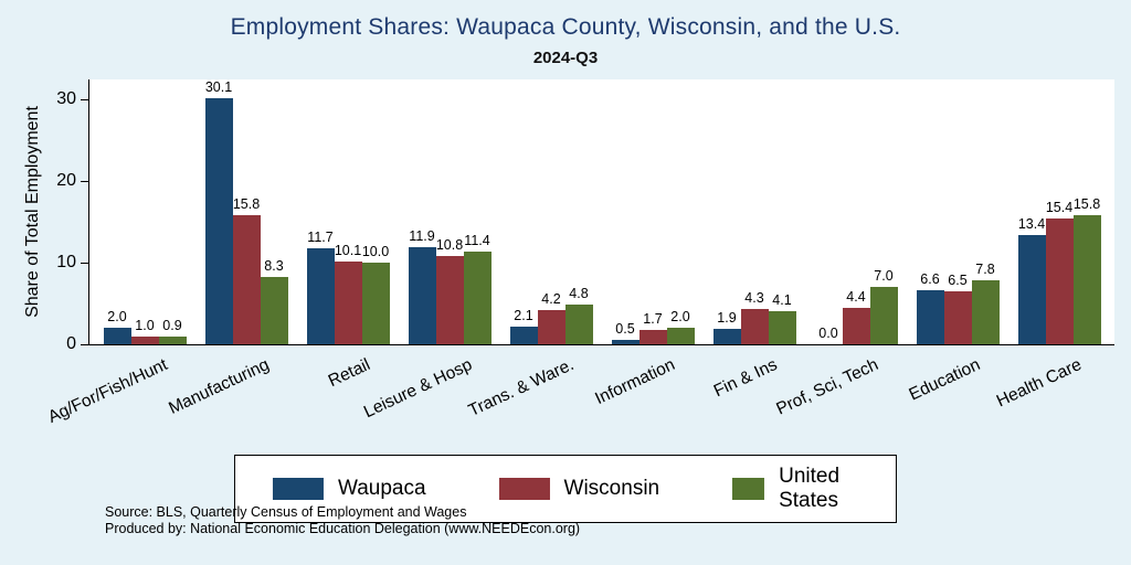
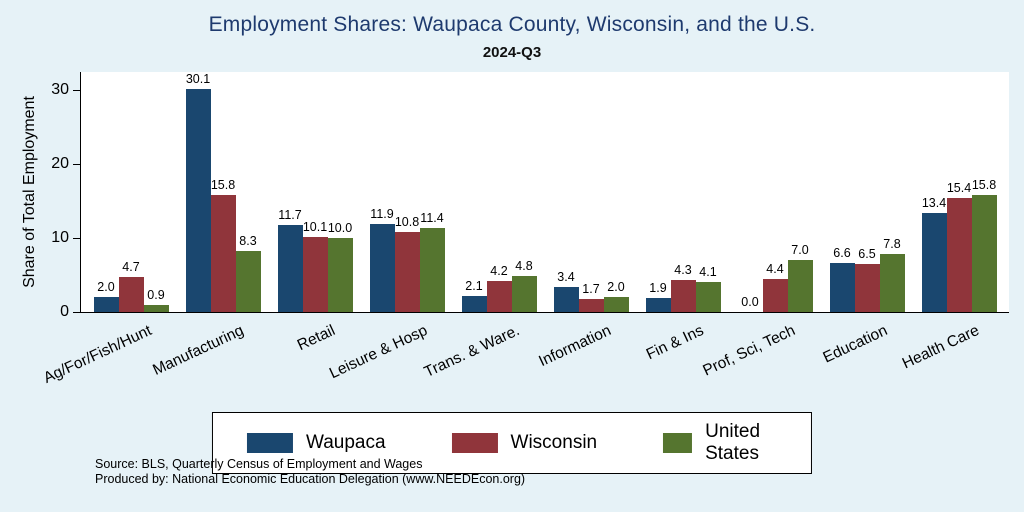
Wisconsin/Ag/For/Fish/Hunt: 1.0 -> 4.7
Waupaca/Information: 0.5 -> 3.4
